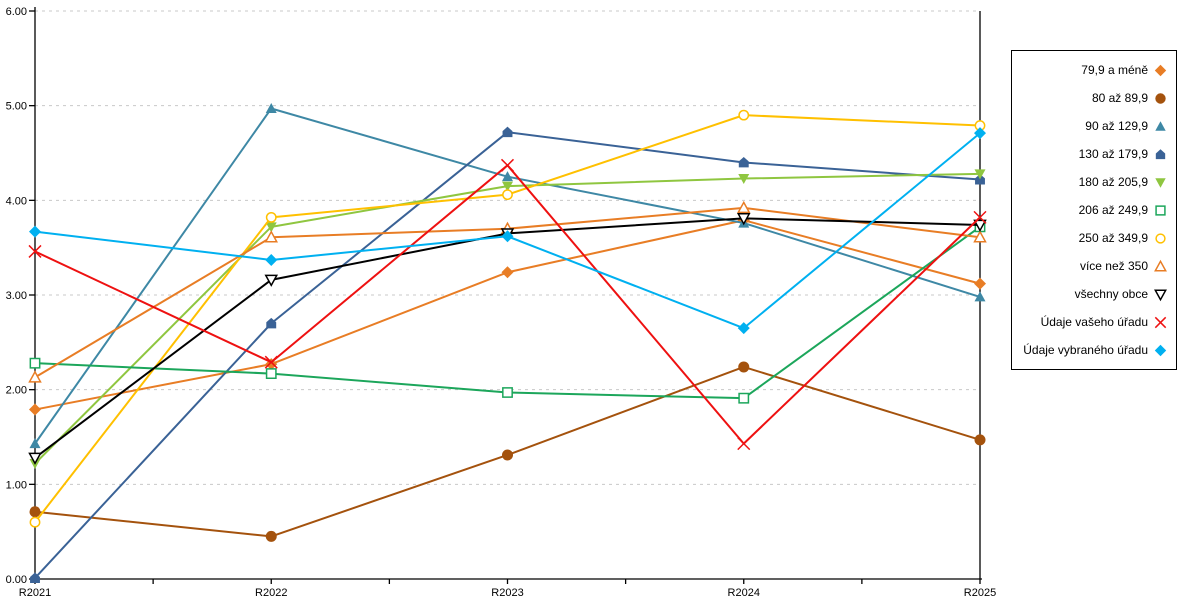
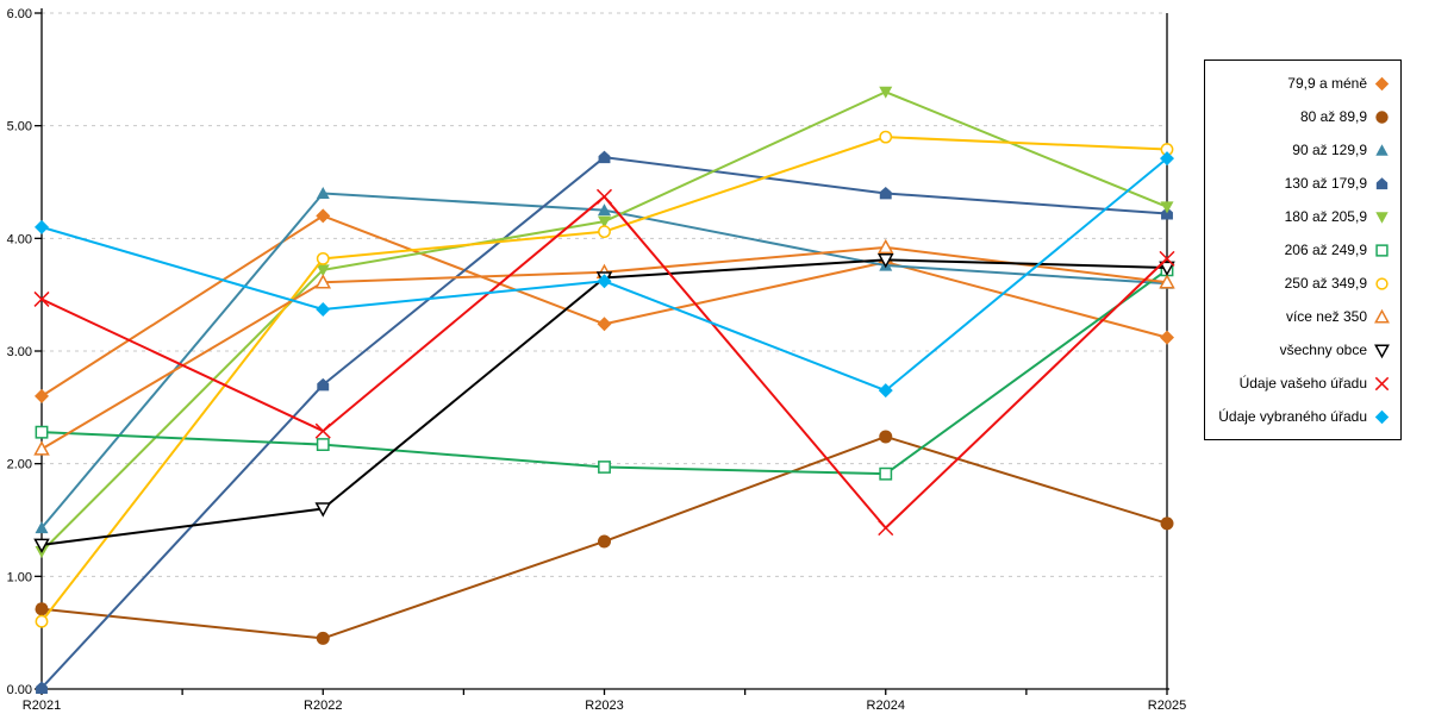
79,9 a méně/R2021: 1.8 -> 2.6
Údaje vybraného úřadu/R2021: 3.7 -> 4.1
79,9 a méně/R2022: 2.3 -> 4.2
90 až 129,9/R2022: 5.0 -> 4.4
všechny obce/R2022: 3.2 -> 1.6
180 až 205,9/R2024: 4.2 -> 5.3
90 až 129,9/R2025: 3.0 -> 3.6
